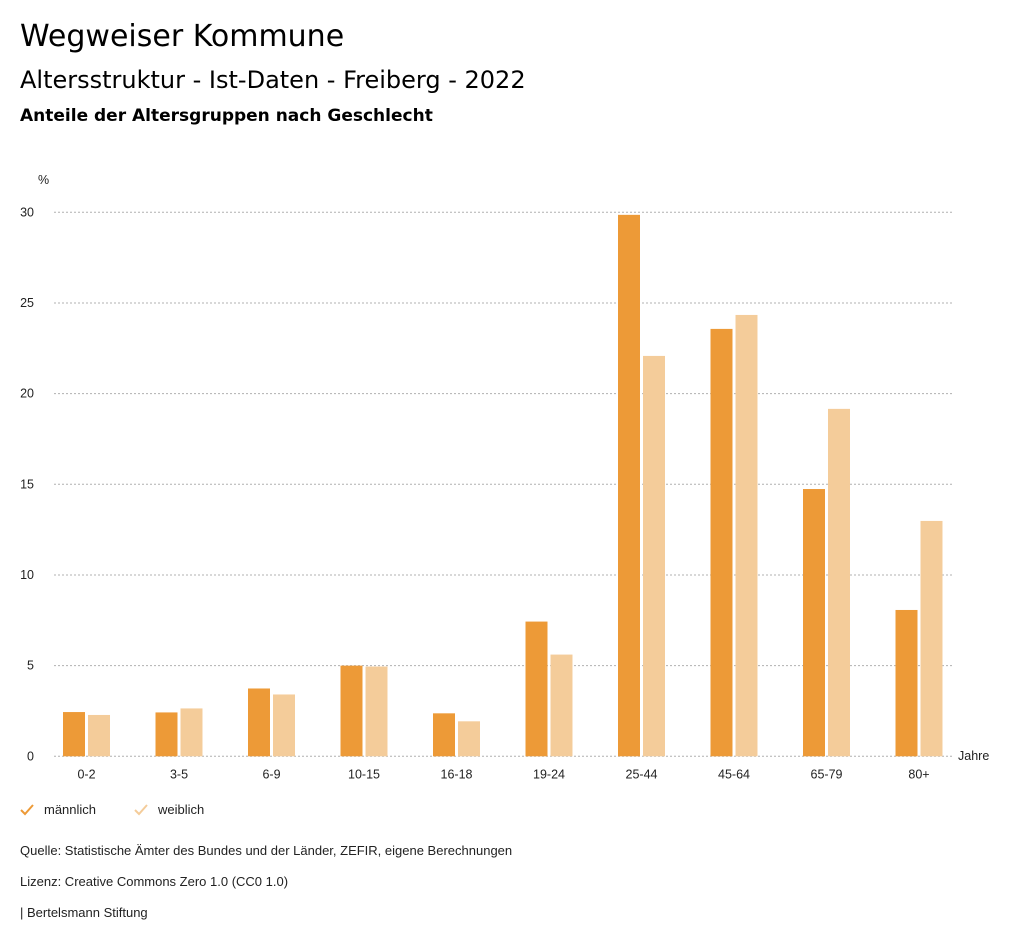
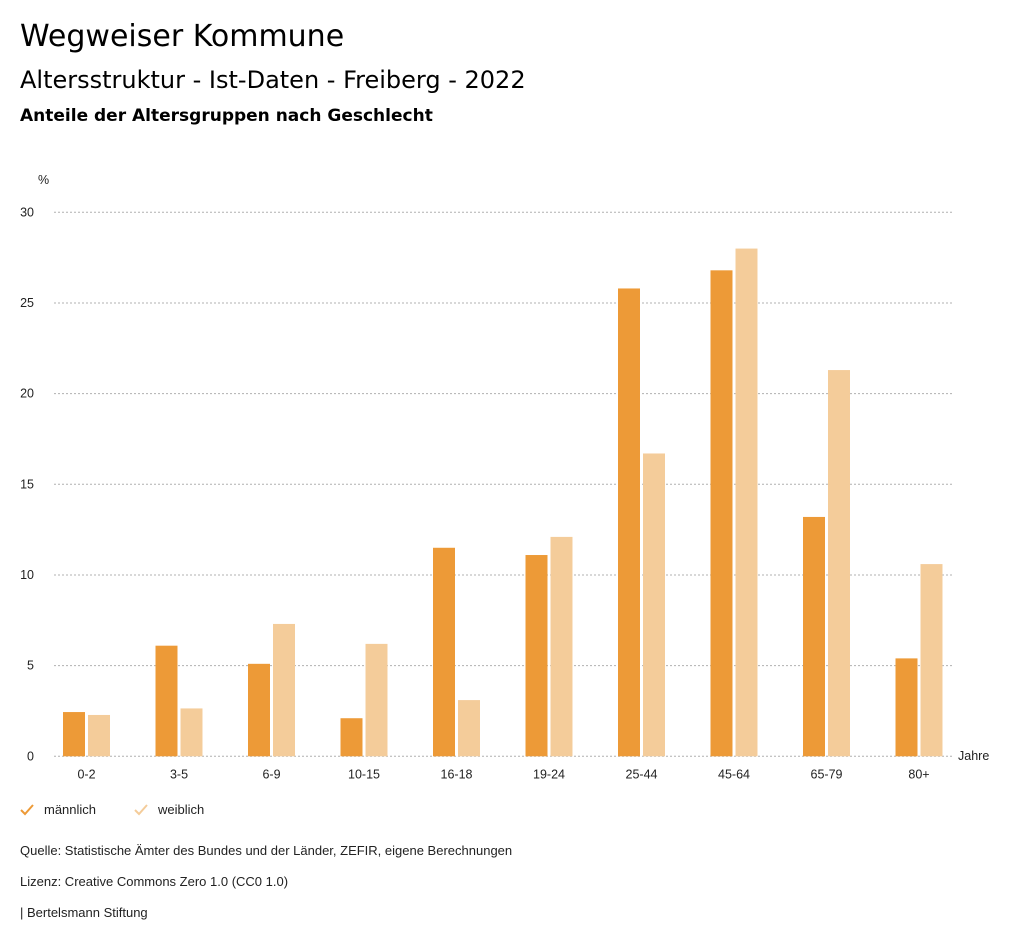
männlich/3-5: 2.4 -> 6.1
männlich/6-9: 3.7 -> 5.1
weiblich/6-9: 3.4 -> 7.3
männlich/10-15: 5.0 -> 2.1
weiblich/10-15: 5.0 -> 6.2
männlich/16-18: 2.4 -> 11.5
weiblich/16-18: 1.9 -> 3.1
männlich/19-24: 7.4 -> 11.1
weiblich/19-24: 5.6 -> 12.1
männlich/25-44: 29.9 -> 25.8
weiblich/25-44: 22.1 -> 16.7
männlich/45-64: 23.6 -> 26.8
weiblich/45-64: 24.3 -> 28.0
männlich/65-79: 14.7 -> 13.2
weiblich/65-79: 19.2 -> 21.3
männlich/80+: 8.1 -> 5.4
weiblich/80+: 13.0 -> 10.6
